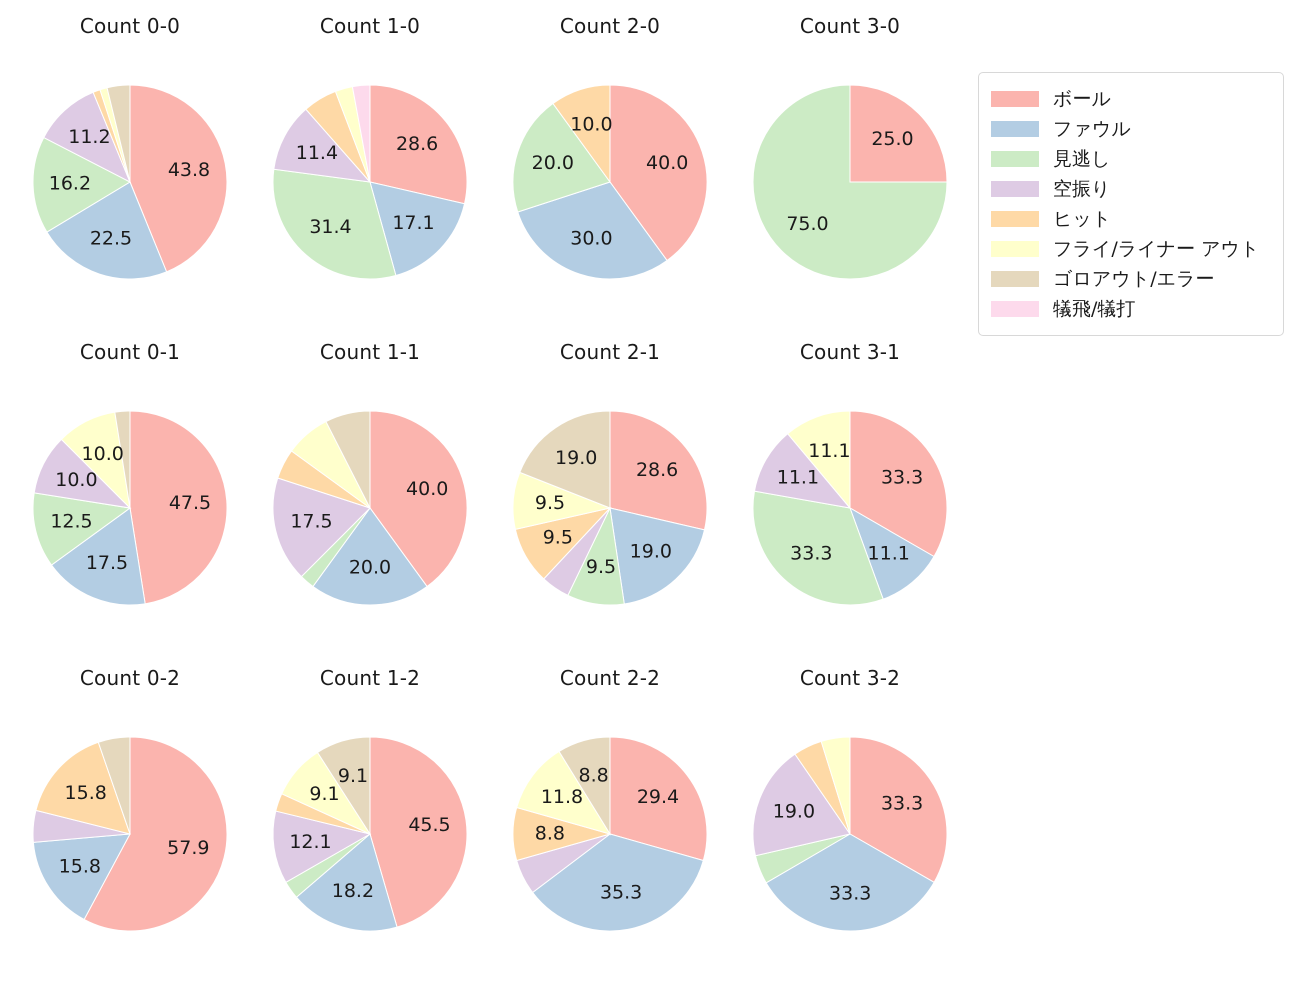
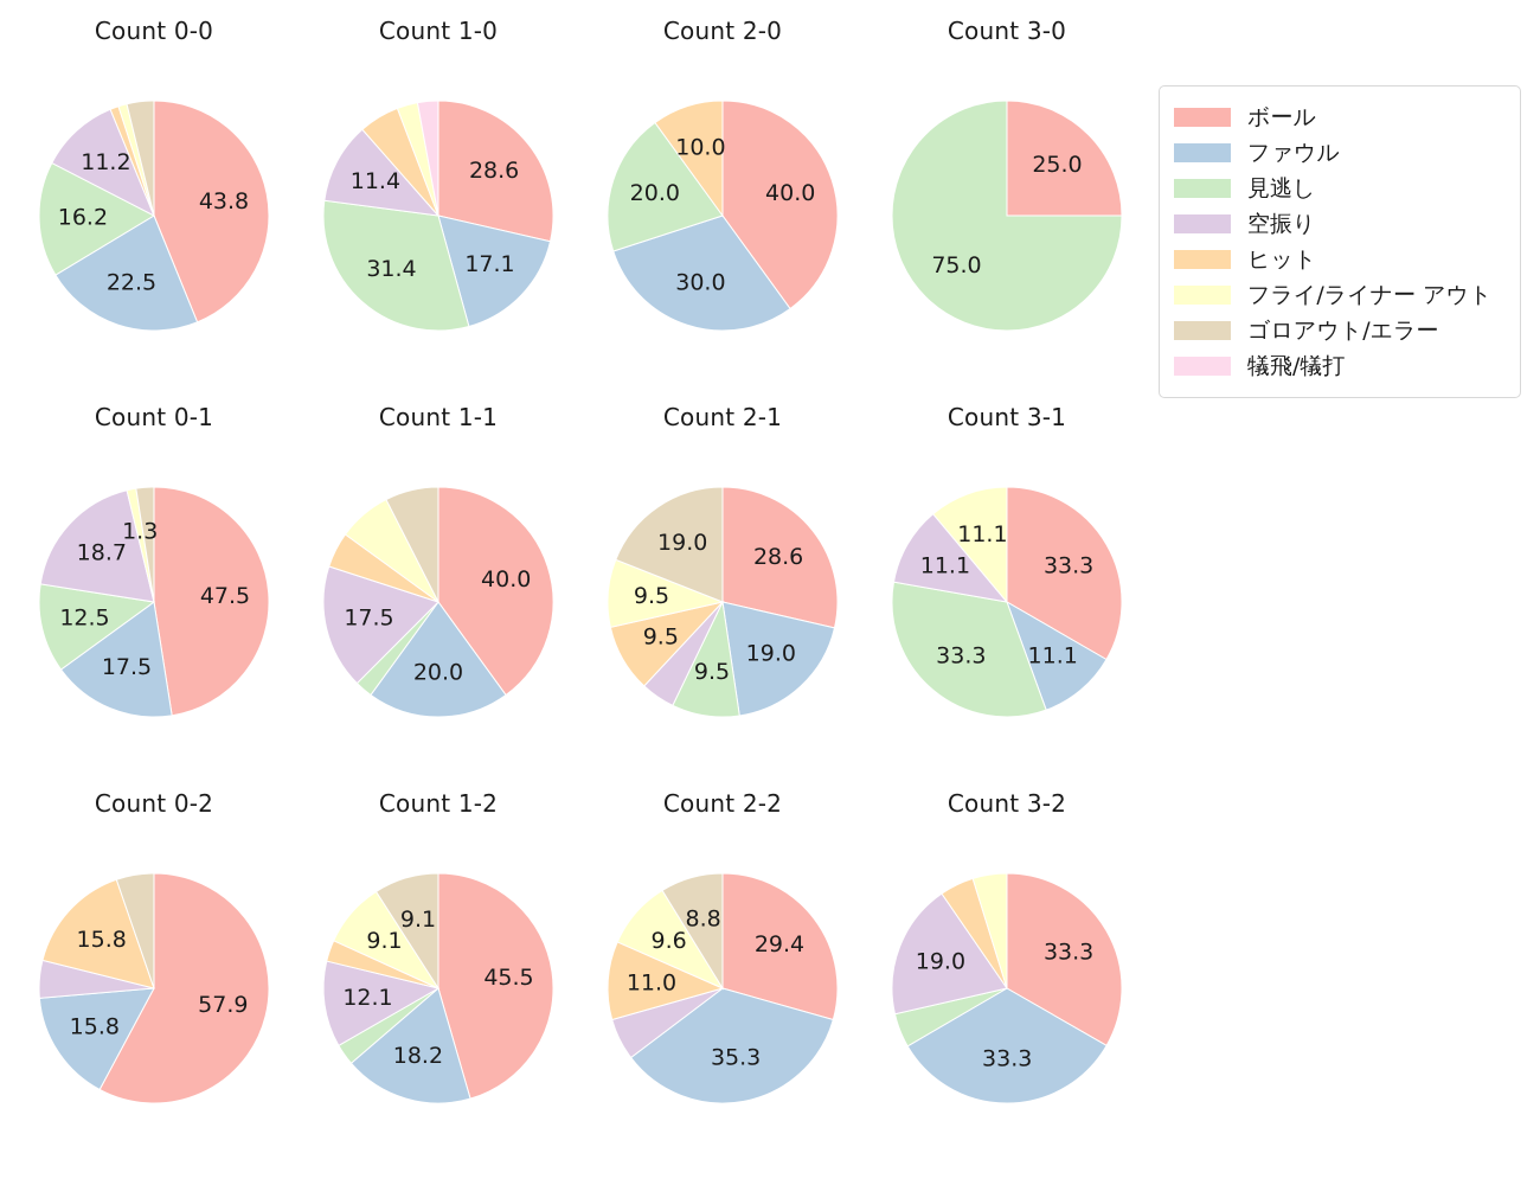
Count 0-1/空振り: 10.0 -> 18.7
Count 0-1/フライ/ライナー アウト: 10.0 -> 1.3
Count 2-2/ヒット: 8.8 -> 11.0
Count 2-2/フライ/ライナー アウト: 11.8 -> 9.6
